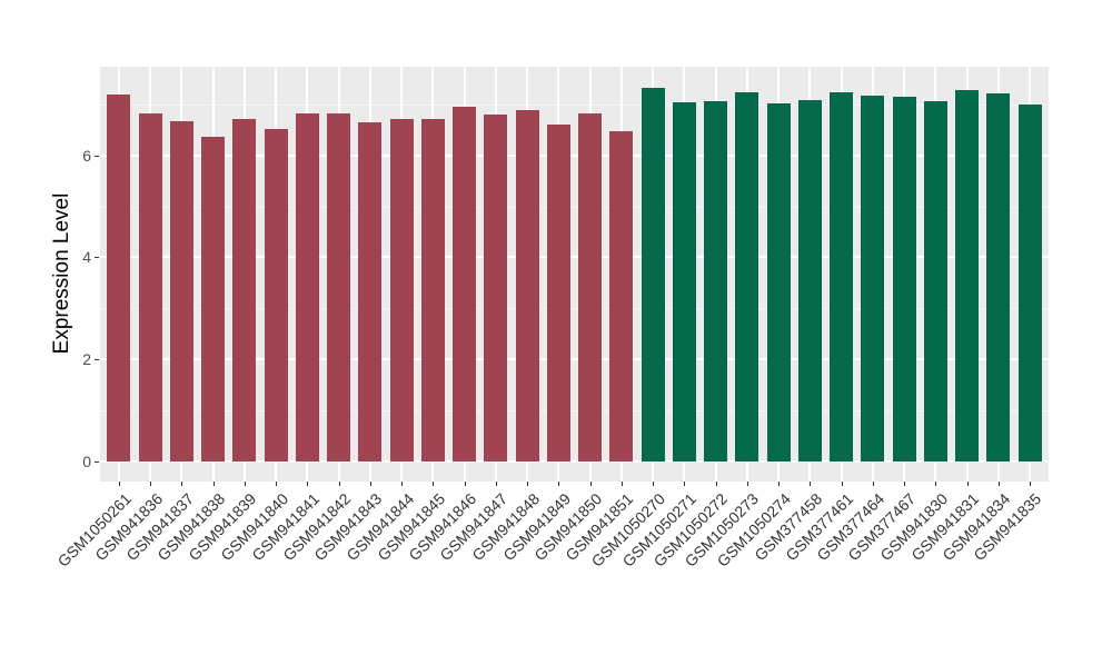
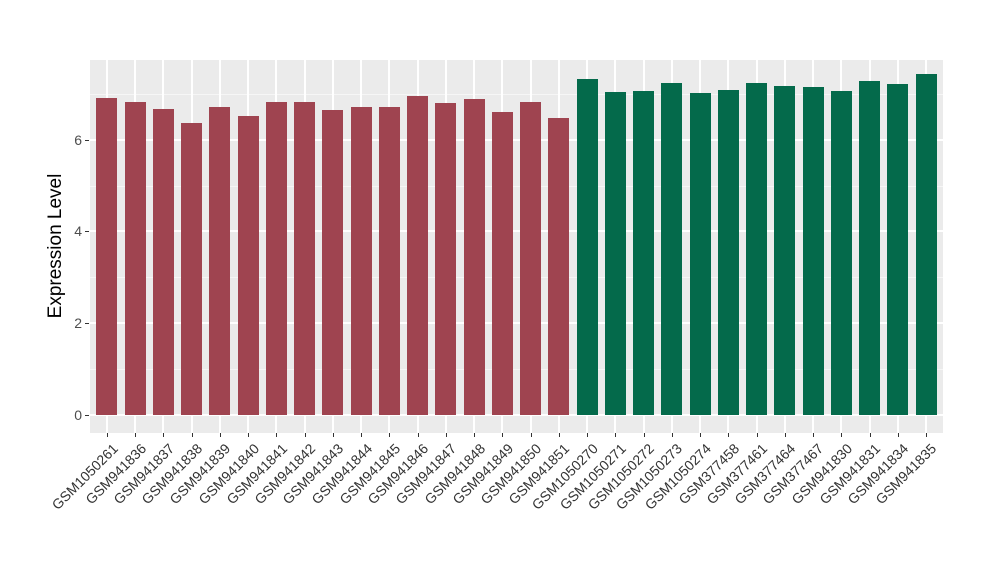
GSM1050261: 7.2 -> 6.9
GSM941835: 7.0 -> 7.4
